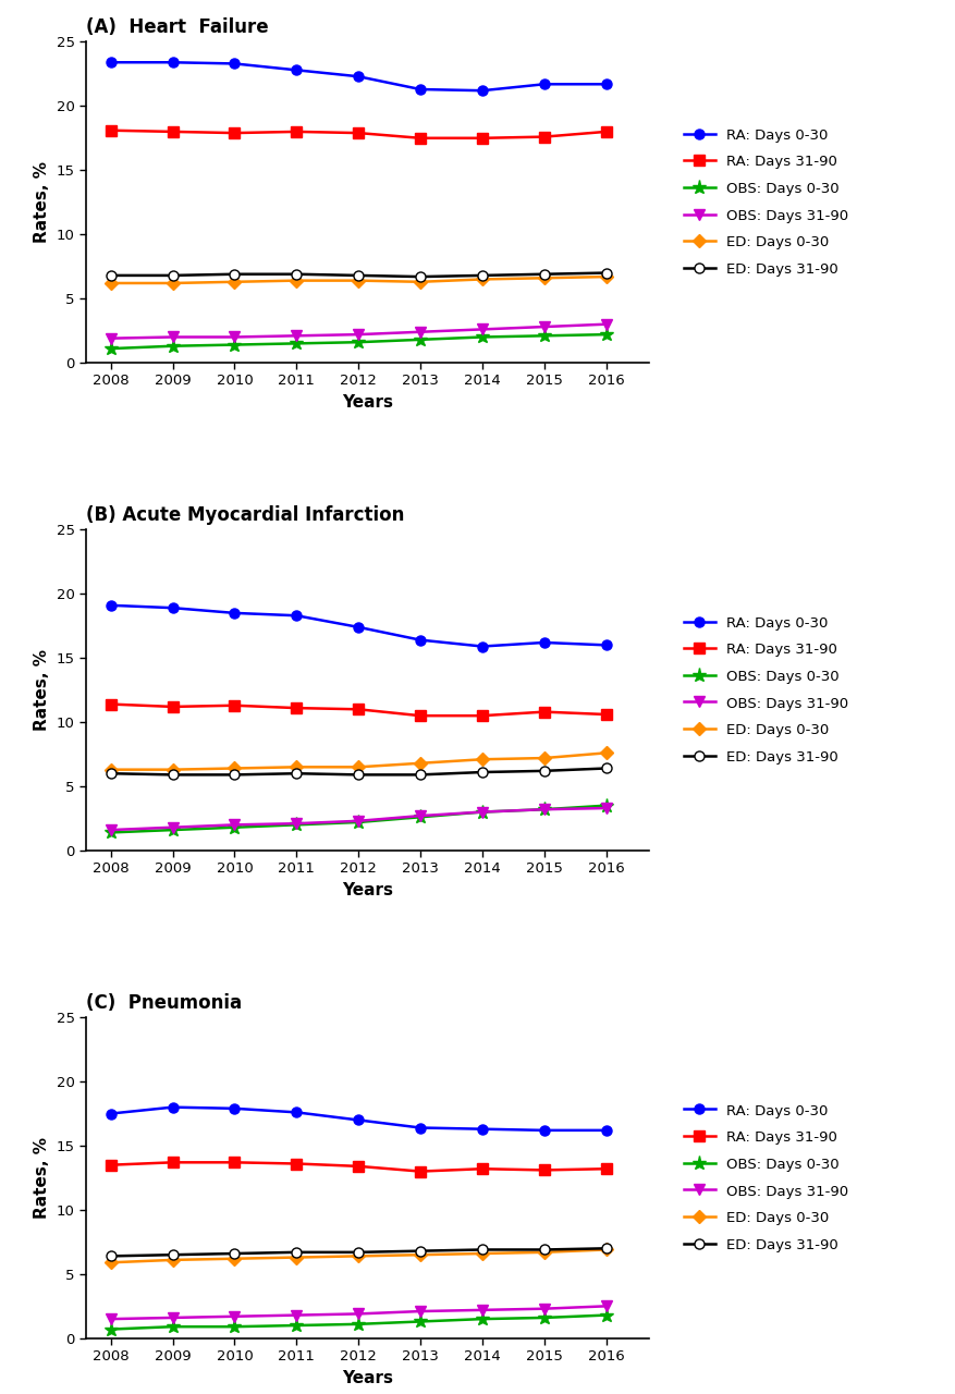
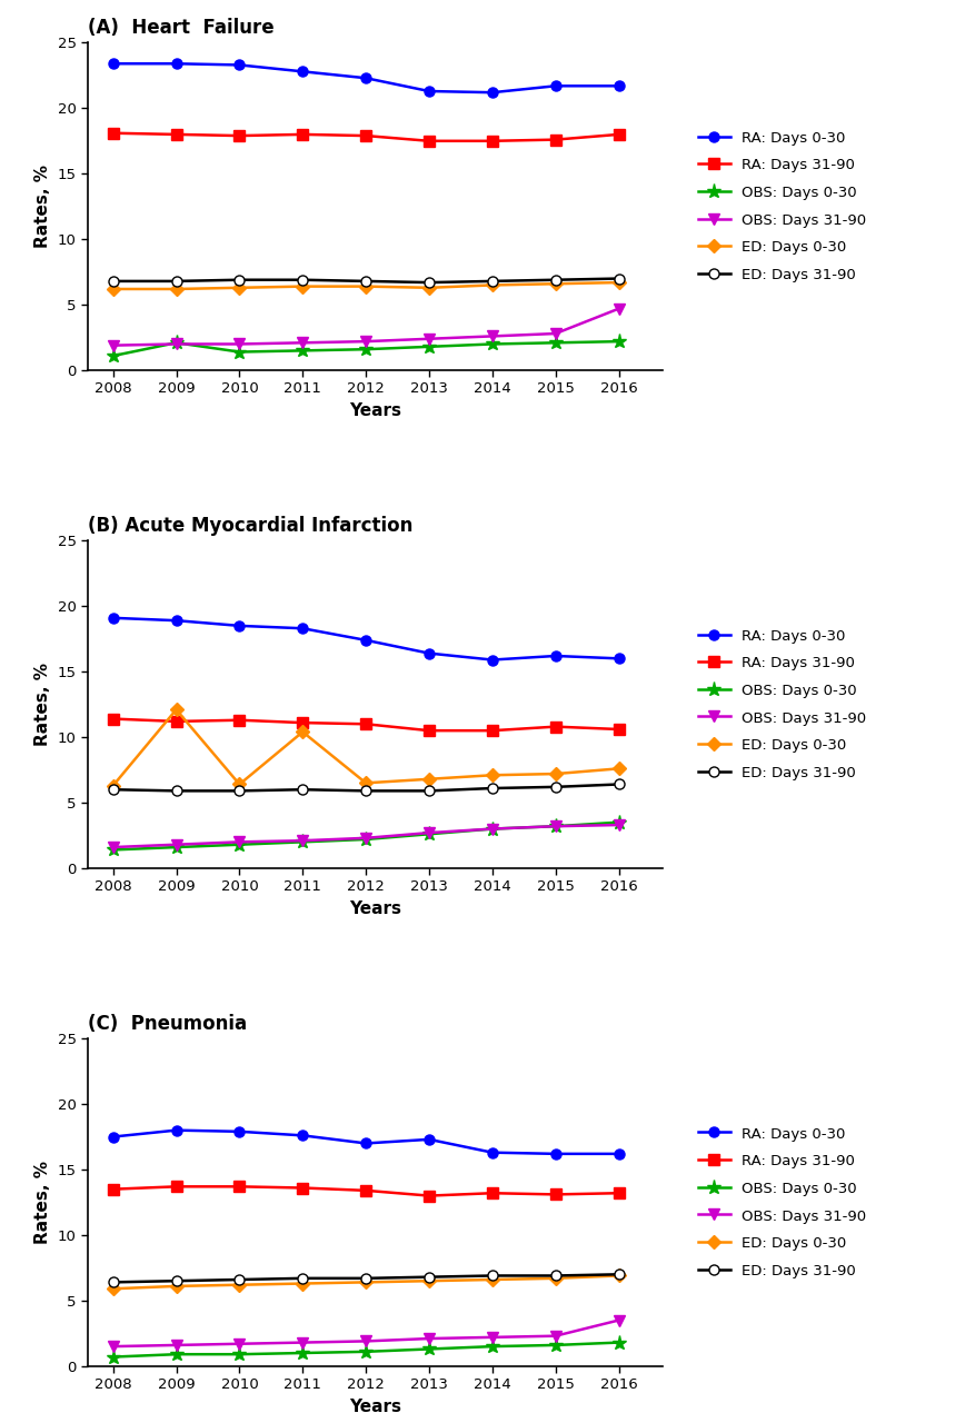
(A) Heart Failure/OBS: Days 0-30/2009: 1.3 -> 2.1
(A) Heart Failure/OBS: Days 31-90/2016: 3.0 -> 4.7
(B) Acute Myocardial Infarction/ED: Days 0-30/2009: 6.3 -> 12.1
(B) Acute Myocardial Infarction/ED: Days 0-30/2011: 6.5 -> 10.4
(C) Pneumonia/RA: Days 0-30/2013: 16.4 -> 17.3
(C) Pneumonia/OBS: Days 31-90/2016: 2.5 -> 3.5
